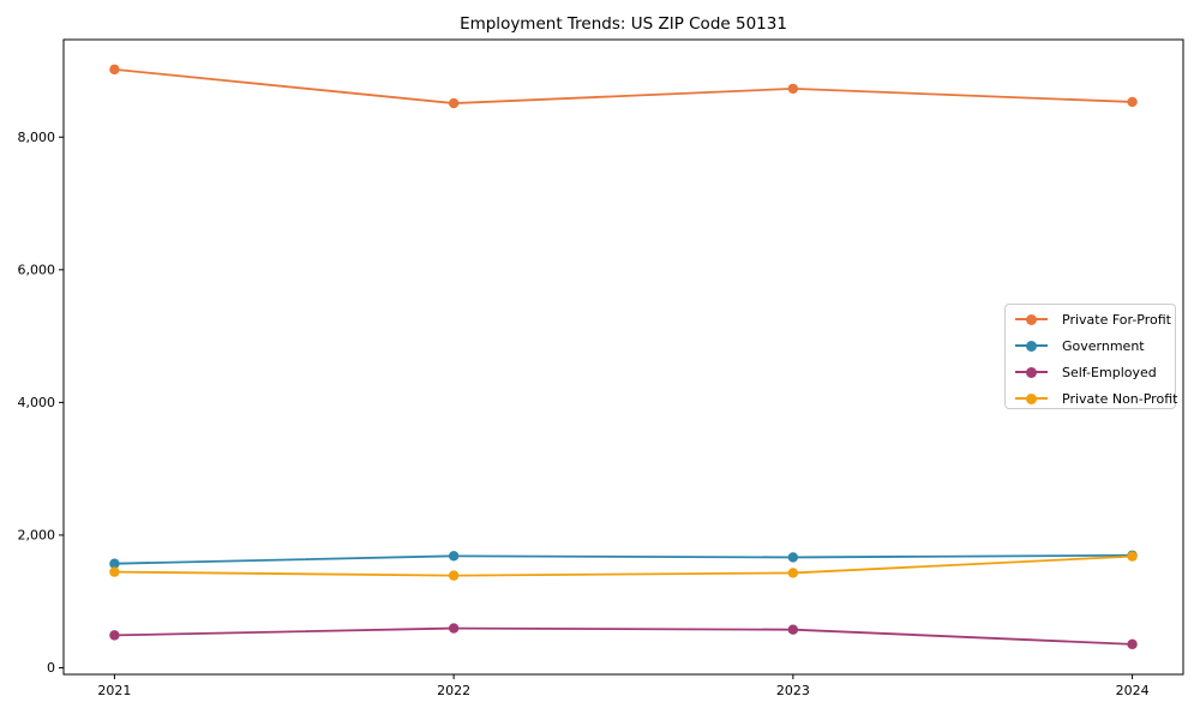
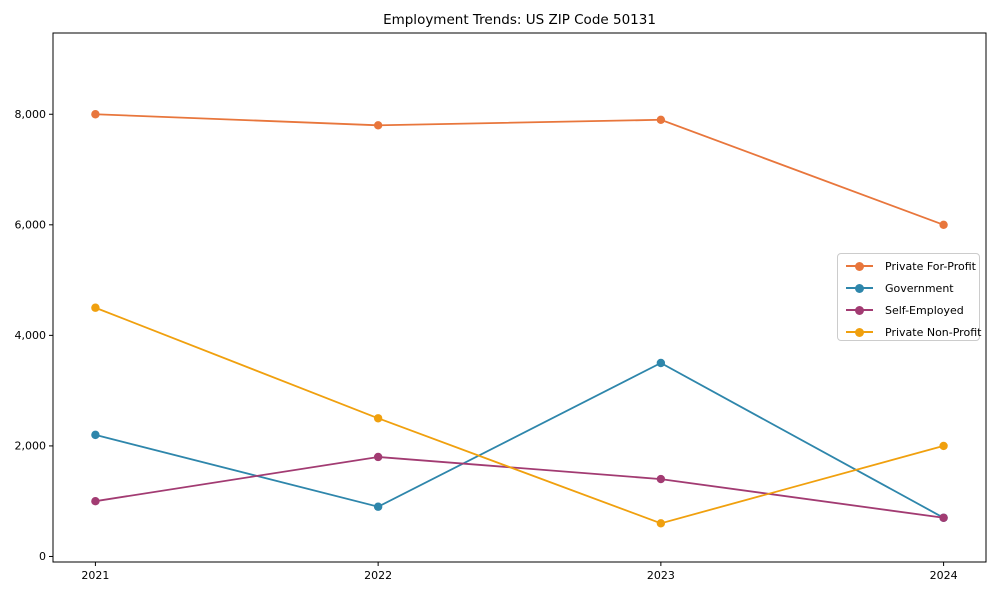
Private For-Profit/2021: 9000 -> 8000
Government/2021: 1600 -> 2200
Self-Employed/2021: 500 -> 1000
Private Non-Profit/2021: 1400 -> 4500
Private For-Profit/2022: 8500 -> 7800
Government/2022: 1700 -> 900
Self-Employed/2022: 600 -> 1800
Private Non-Profit/2022: 1400 -> 2500
Private For-Profit/2023: 8700 -> 7900
Government/2023: 1700 -> 3500
Self-Employed/2023: 600 -> 1400
Private Non-Profit/2023: 1400 -> 600
Private For-Profit/2024: 8500 -> 6000
Government/2024: 1700 -> 700
Self-Employed/2024: 400 -> 700
Private Non-Profit/2024: 1700 -> 2000
